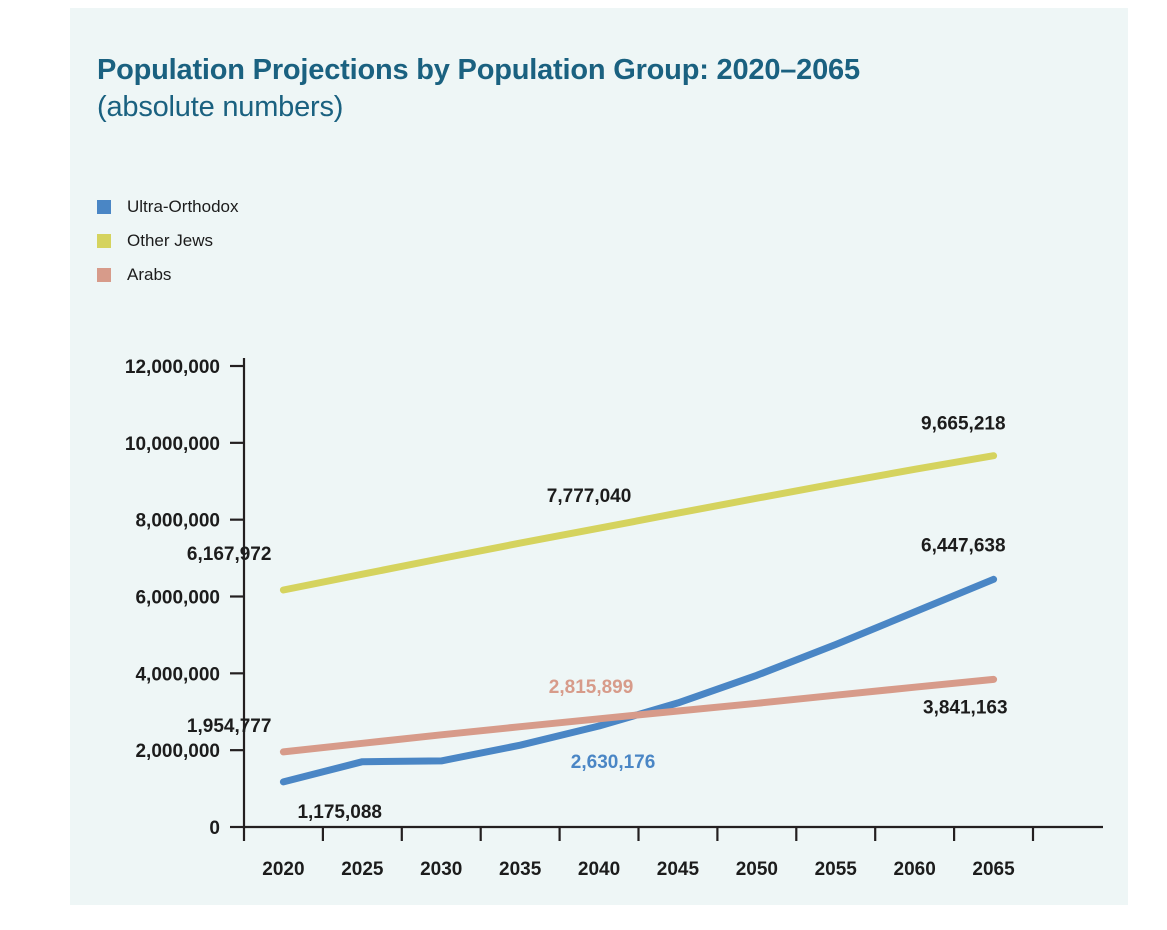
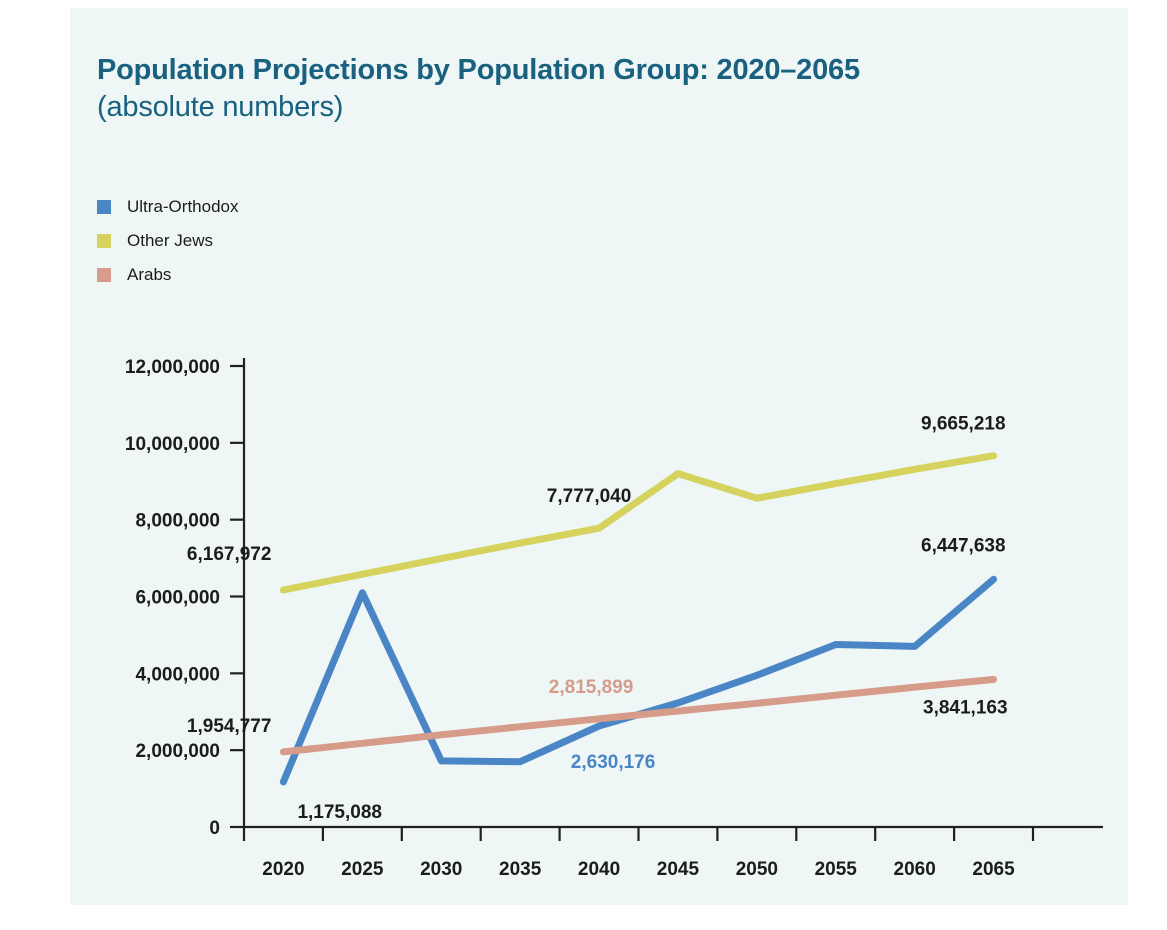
Ultra-Orthodox/2025: 1700000 -> 6100000
Ultra-Orthodox/2035: 2100000 -> 1700000
Other Jews/2045: 8200000 -> 9200000
Ultra-Orthodox/2060: 5600000 -> 4700000
